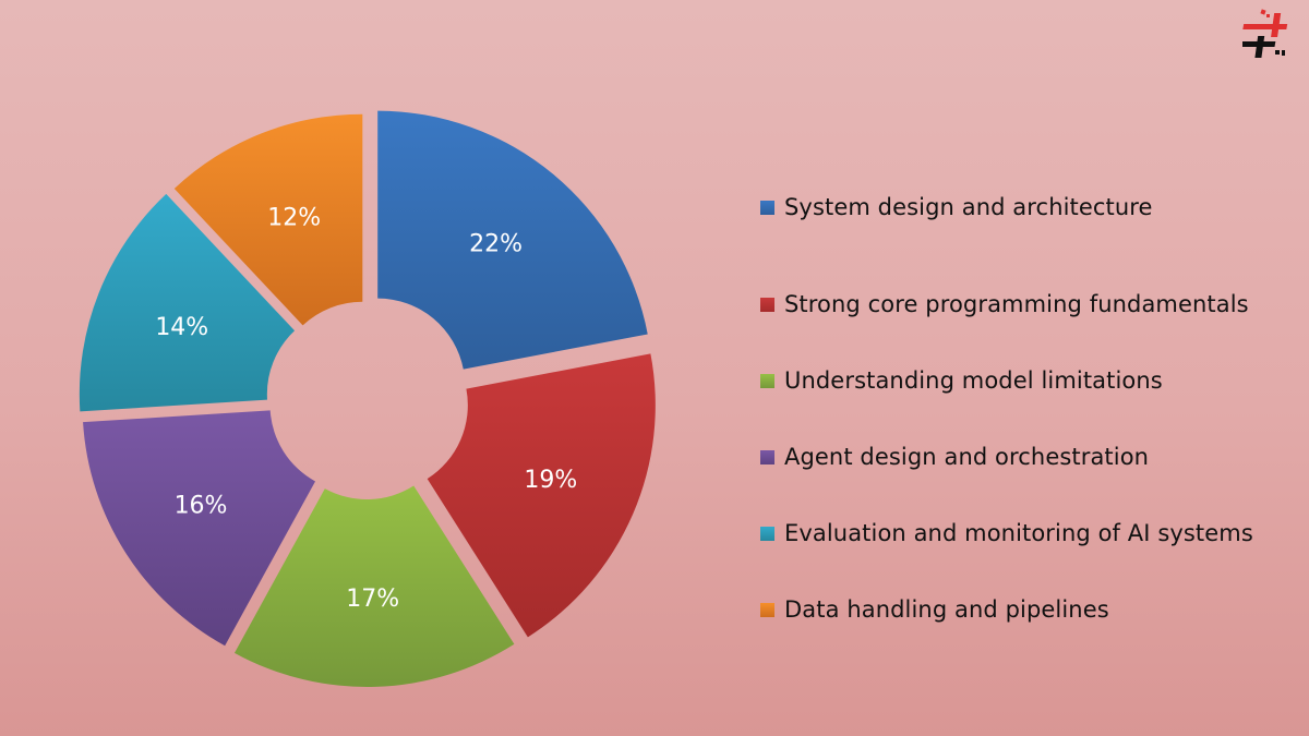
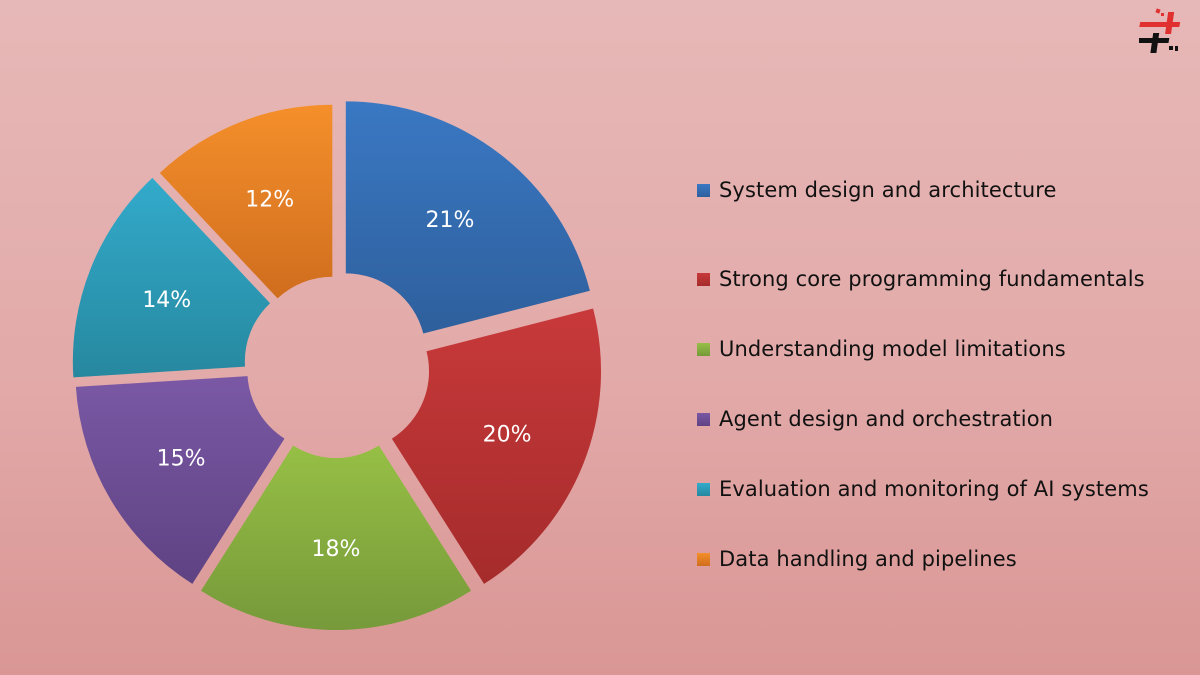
System design and architecture: 22% -> 21%
Strong core programming fundamentals: 19% -> 20%
Understanding model limitations: 17% -> 18%
Agent design and orchestration: 16% -> 15%
